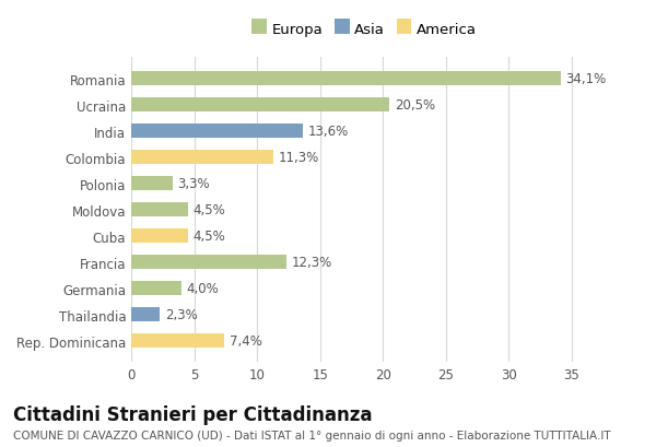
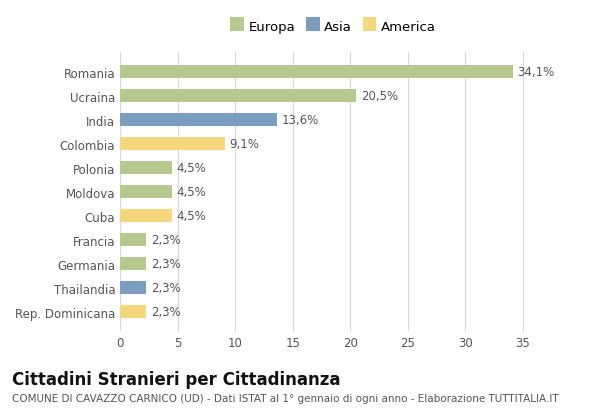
Colombia: 11,3% -> 9,1%
Polonia: 3,3% -> 4,5%
Francia: 12,3% -> 2,3%
Germania: 4,0% -> 2,3%
Rep. Dominicana: 7,4% -> 2,3%
